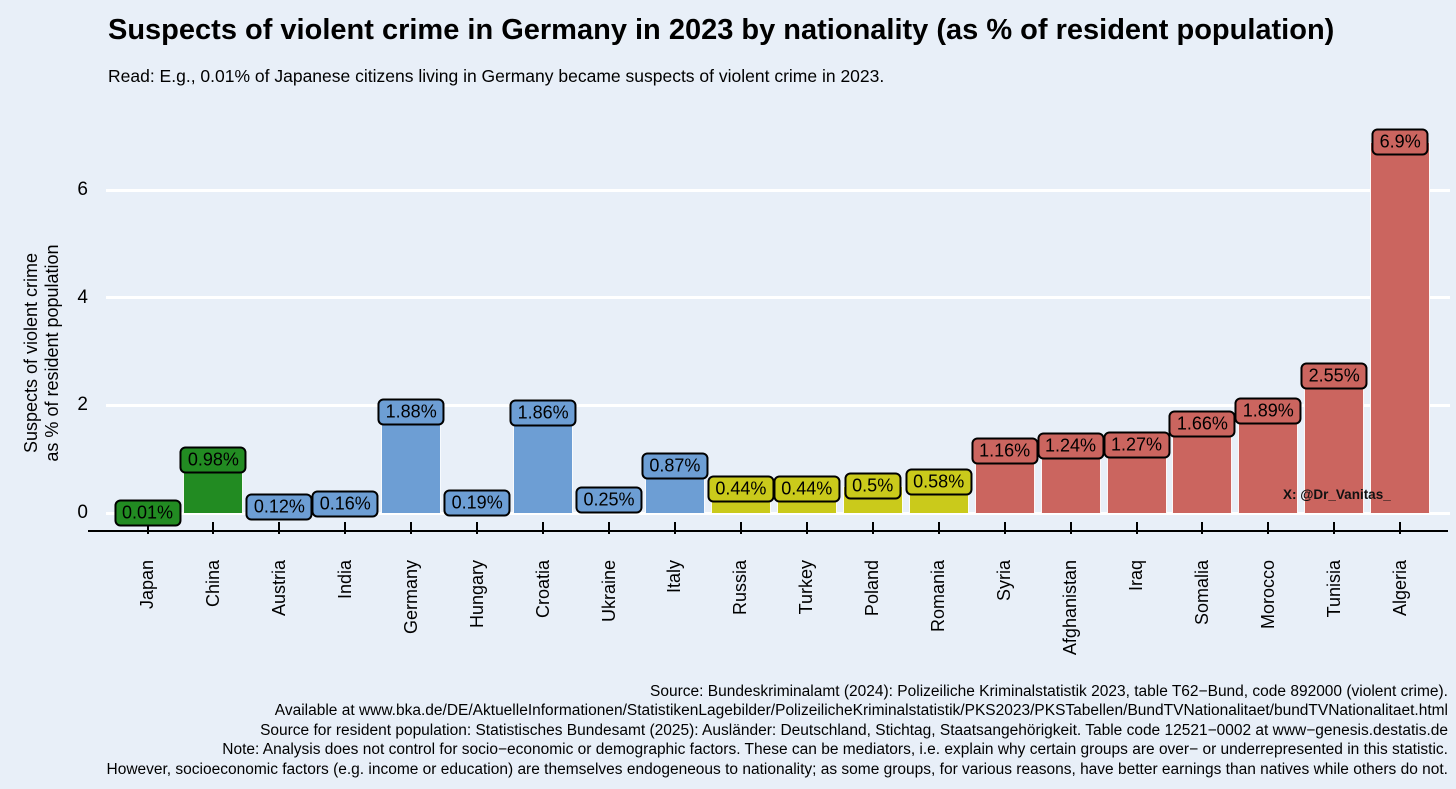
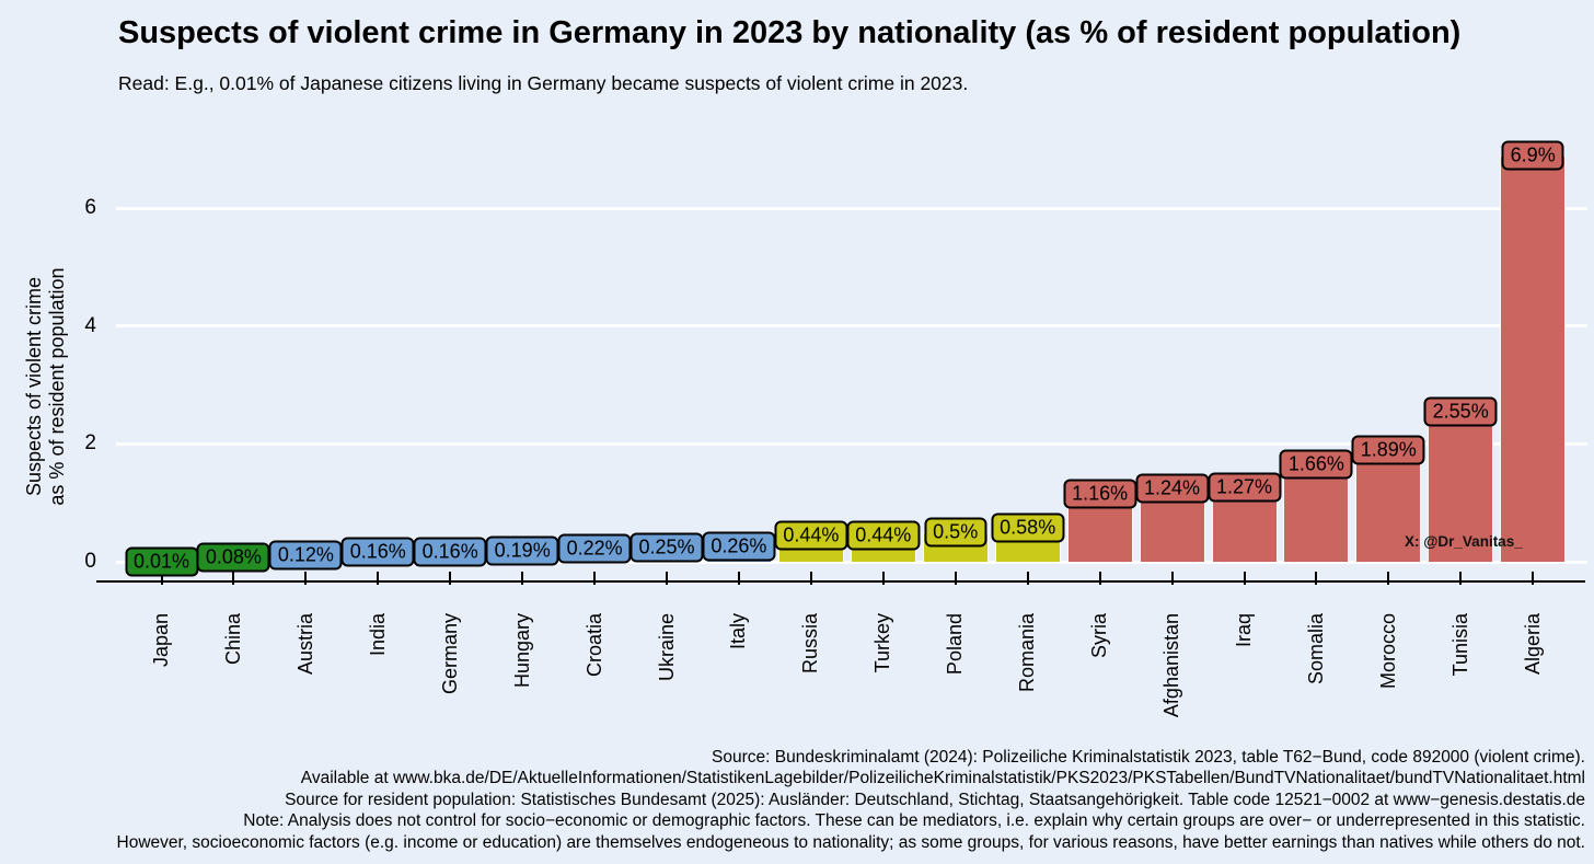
China: 0.98% -> 0.08%
Germany: 1.88% -> 0.16%
Croatia: 1.86% -> 0.22%
Italy: 0.87% -> 0.26%
